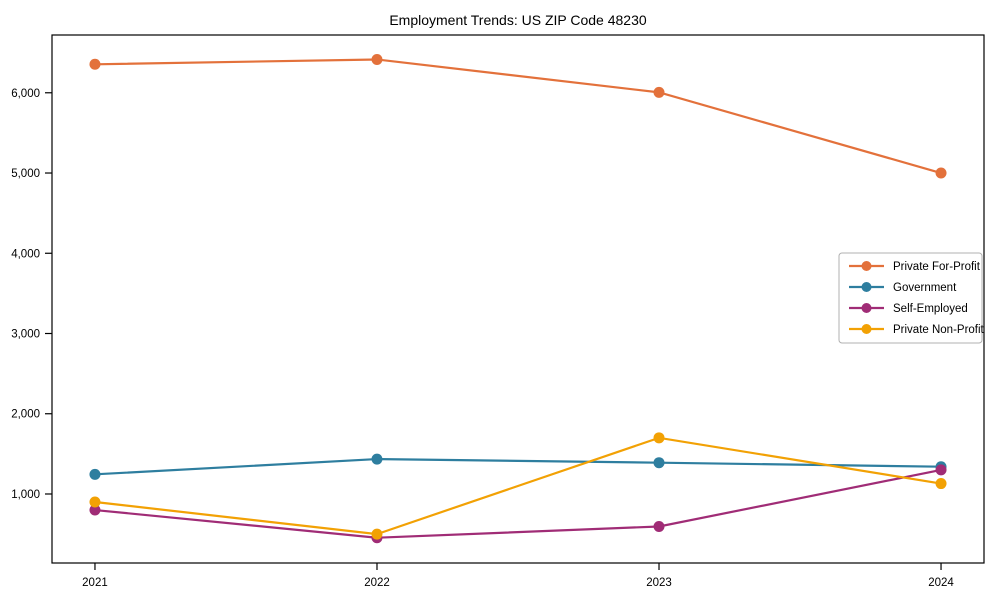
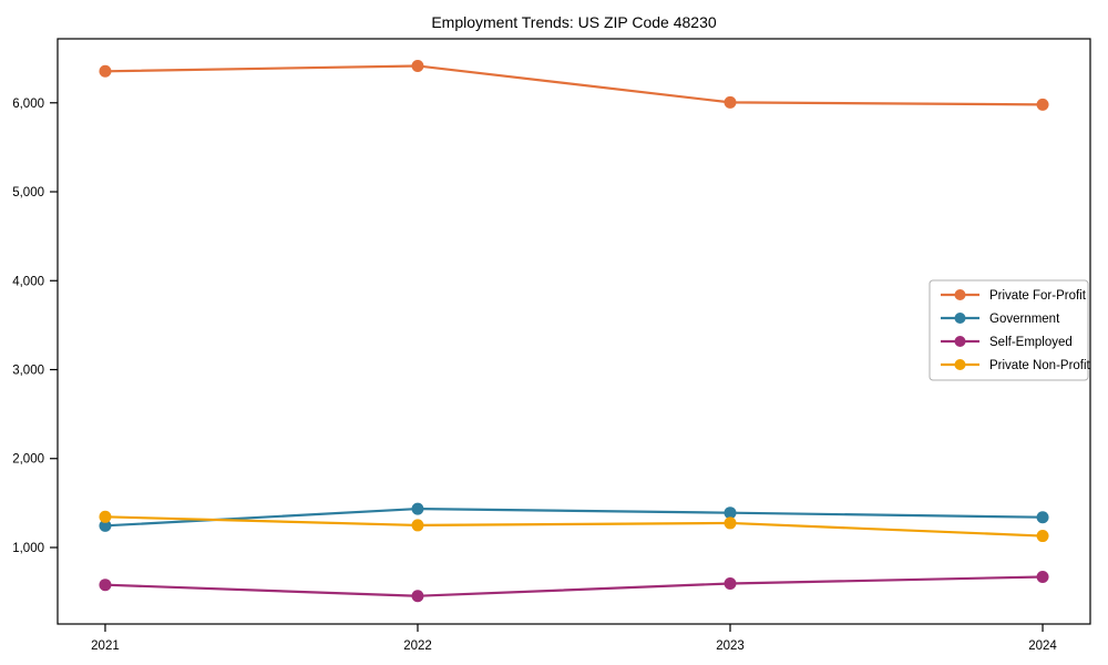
Self-Employed/2021: 800 -> 600
Private Non-Profit/2021: 900 -> 1300
Private Non-Profit/2022: 500 -> 1200
Private Non-Profit/2023: 1700 -> 1300
Private For-Profit/2024: 5000 -> 6000
Self-Employed/2024: 1300 -> 700
